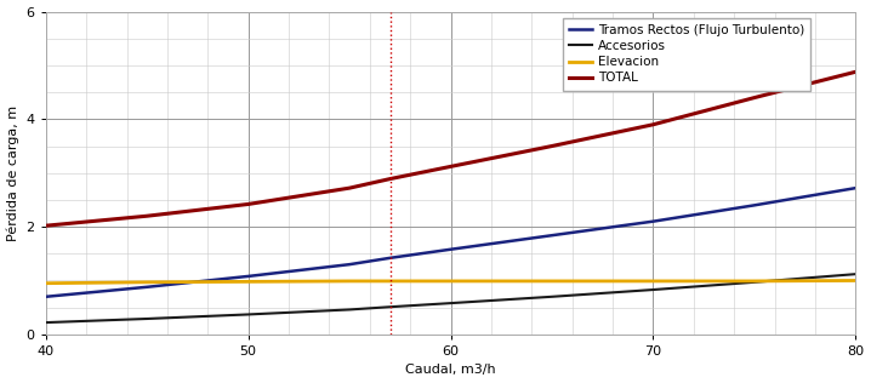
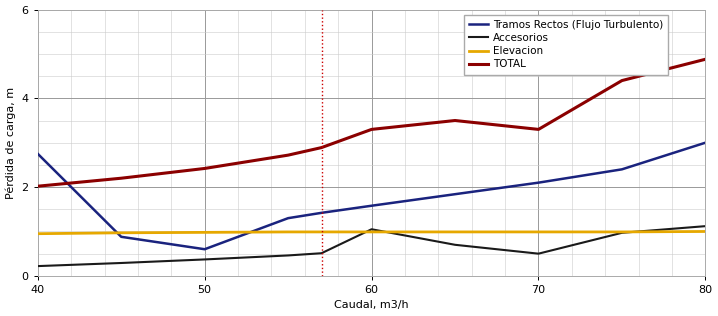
Tramos Rectos (Flujo Turbulento)/40: 0.70 -> 2.75
Tramos Rectos (Flujo Turbulento)/50: 1.08 -> 0.60
Accesorios/60: 0.58 -> 1.05
TOTAL/60: 3.12 -> 3.30
Accesorios/70: 0.83 -> 0.50
TOTAL/70: 3.90 -> 3.30
Tramos Rectos (Flujo Turbulento)/80: 2.72 -> 3.00
